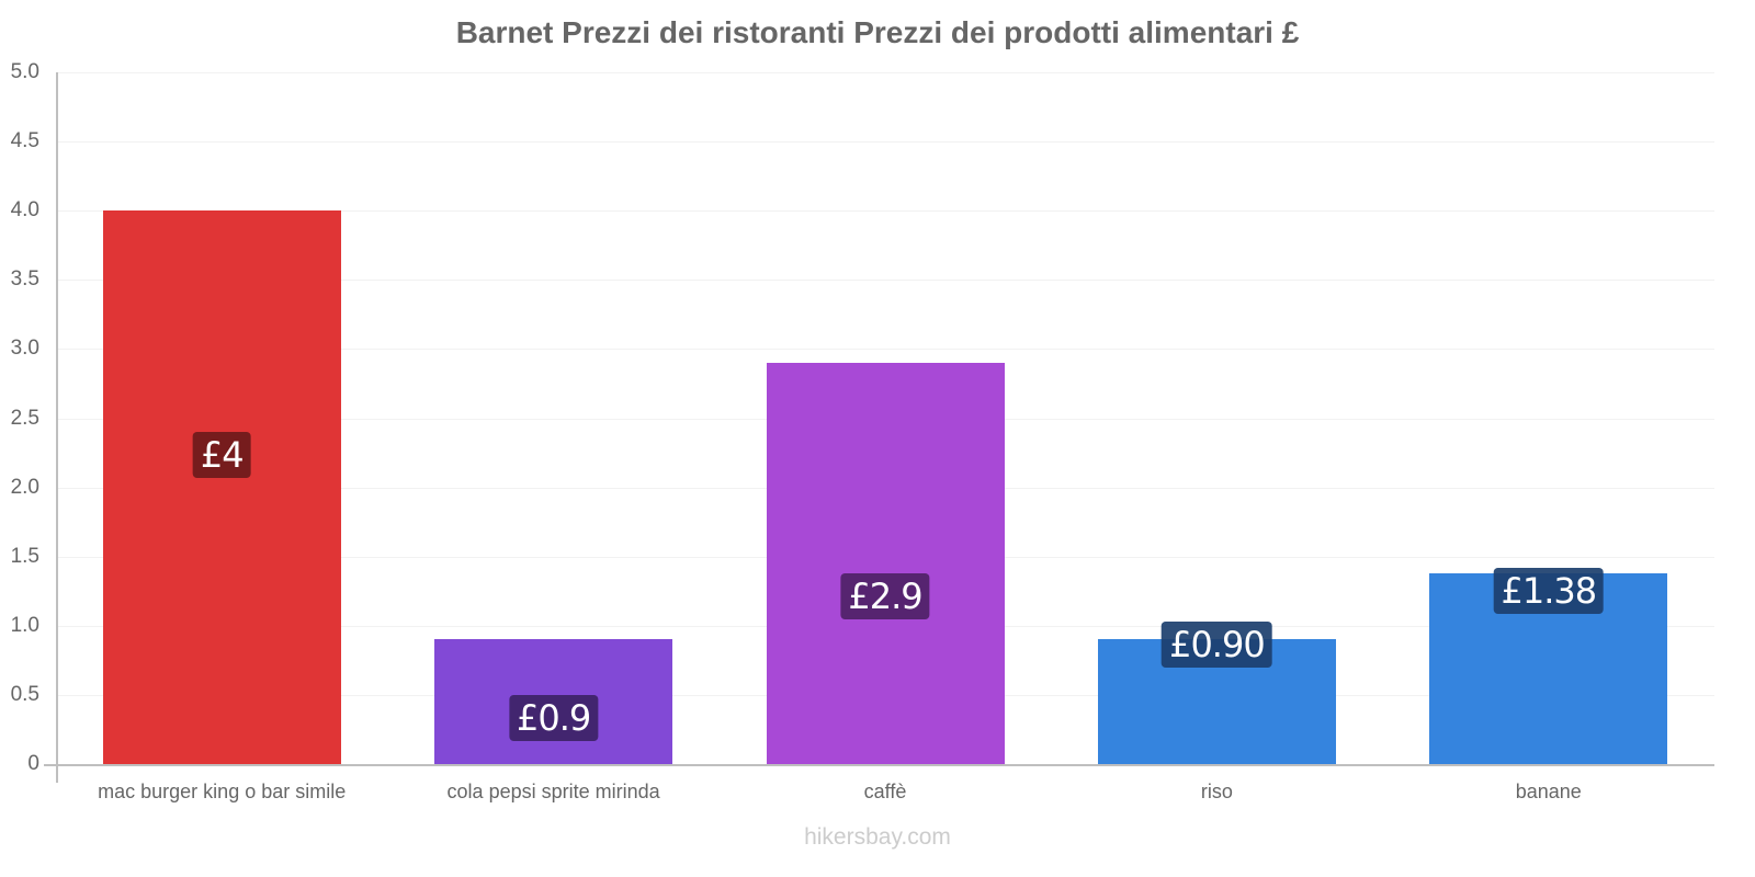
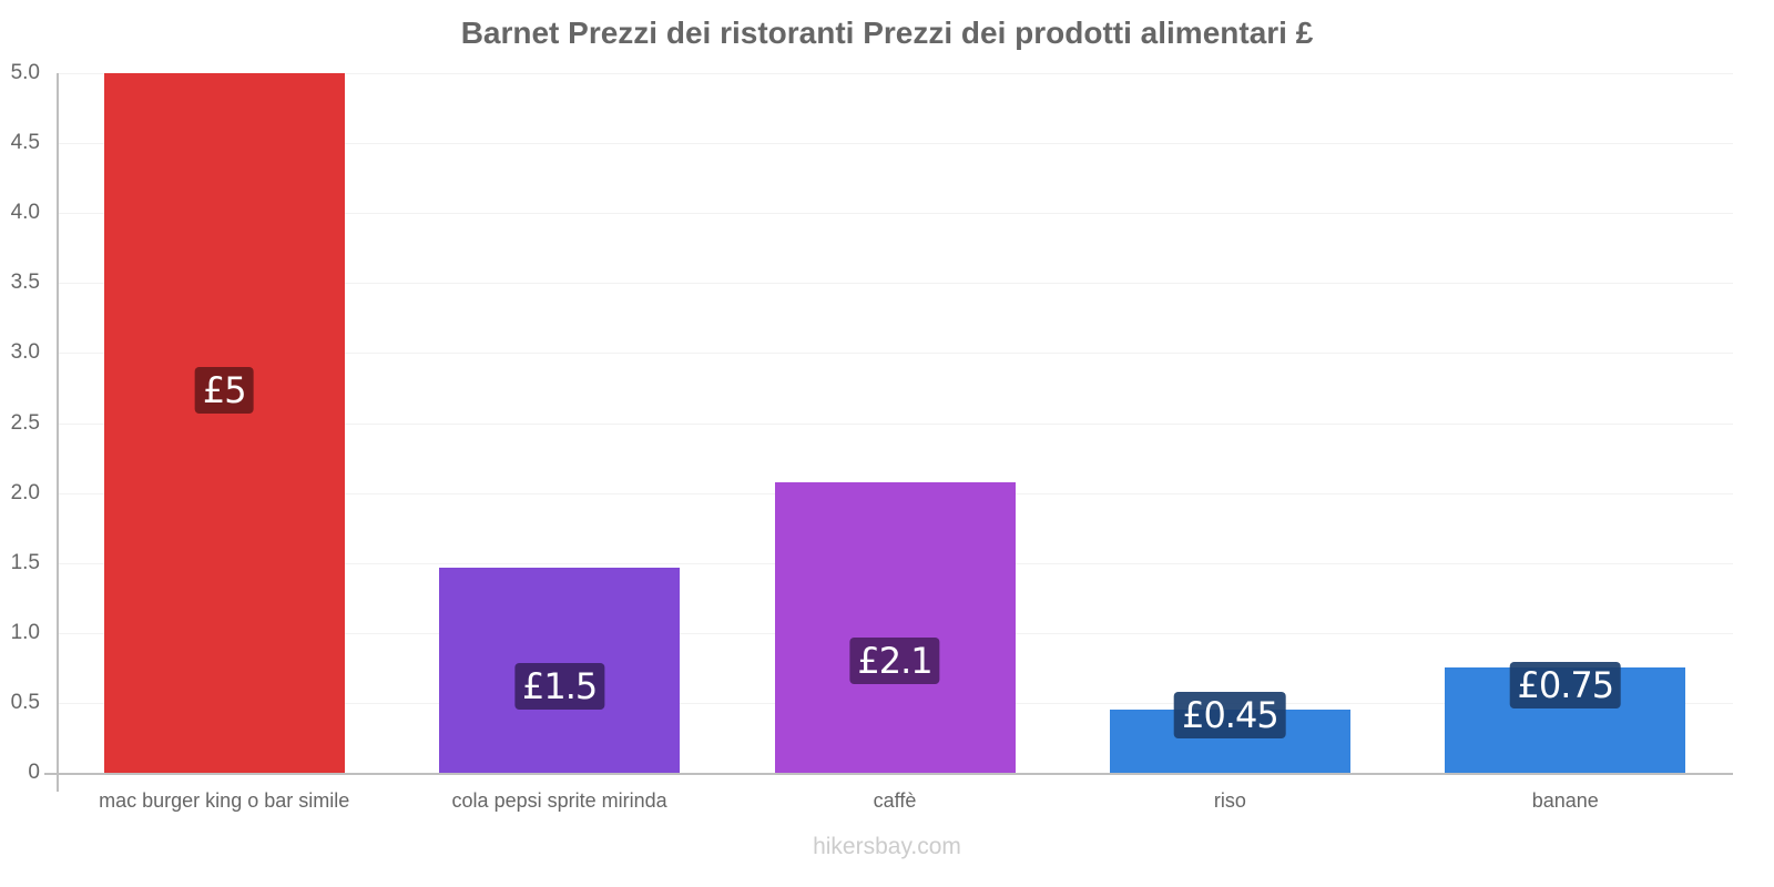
mac burger king o bar simile: £4 -> £5
cola pepsi sprite mirinda: £0.9 -> £1.5
caffè: £2.9 -> £2.1
riso: £0.90 -> £0.45
banane: £1.38 -> £0.75
